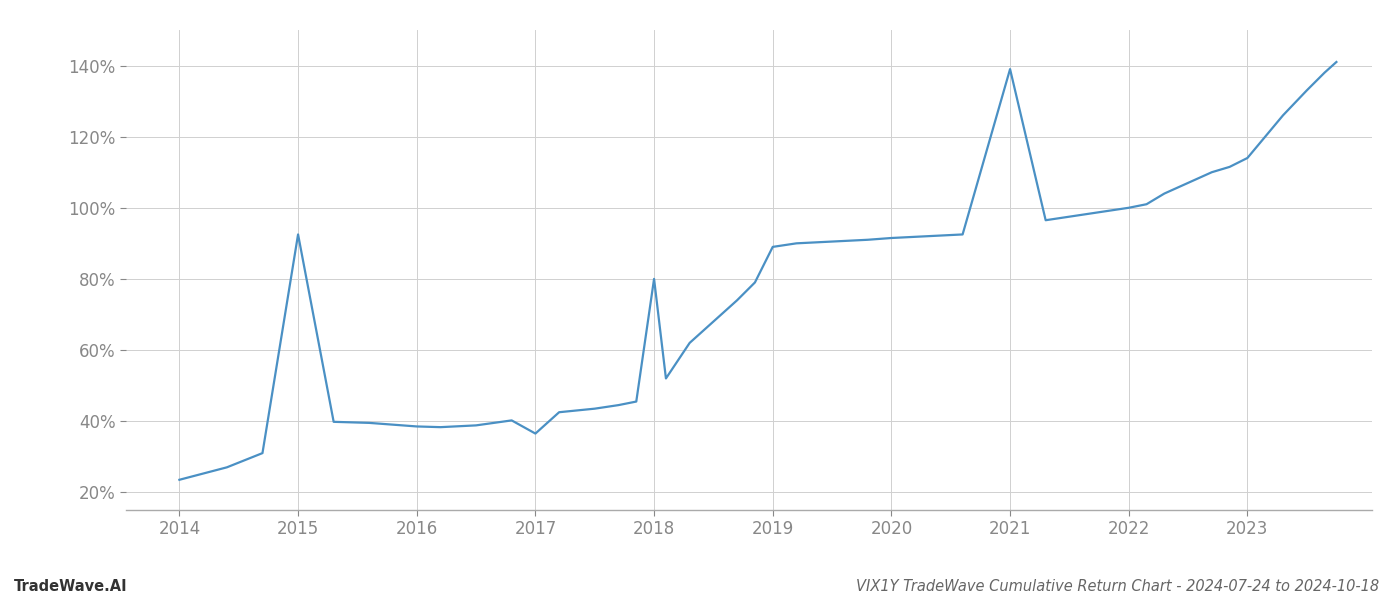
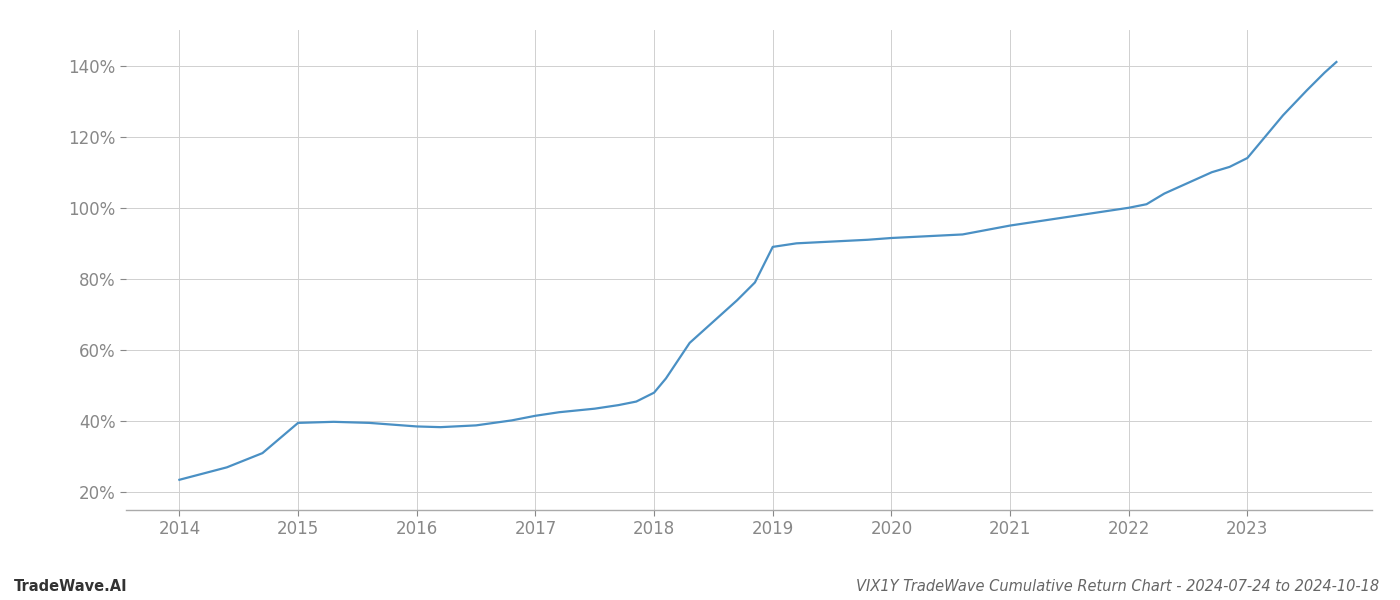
2015: 92.5% -> 39.5%
2017: 36.5% -> 41.5%
2018: 80.0% -> 48.0%
2021: 139.0% -> 95.0%
